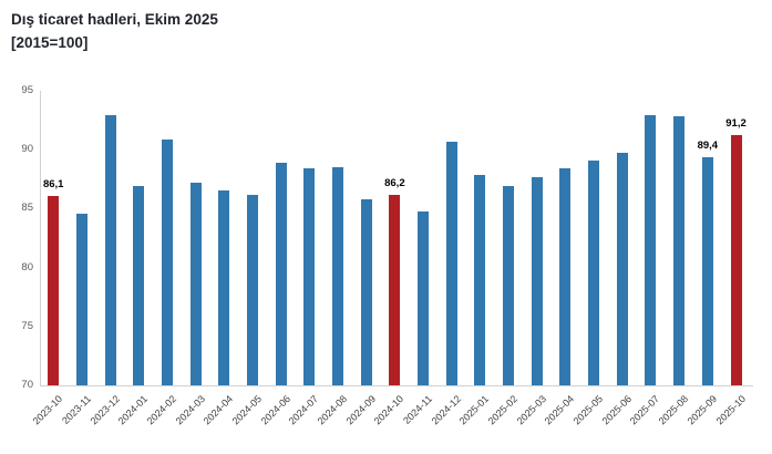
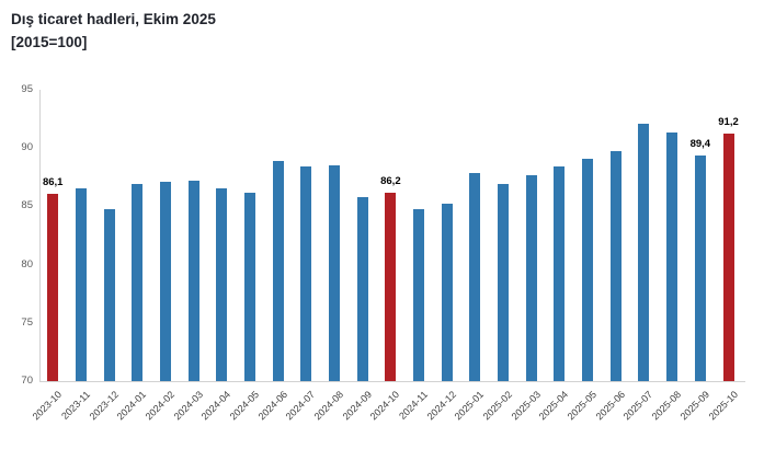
2023-11: 84.6 -> 86.5
2023-12: 92.9 -> 84.8
2024-02: 90.9 -> 87.1
2024-12: 90.7 -> 85.2
2025-07: 92.9 -> 92.1
2025-08: 92.8 -> 91.3
